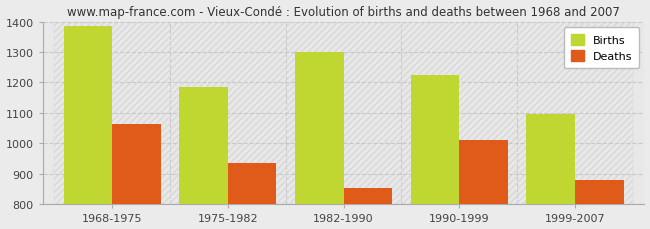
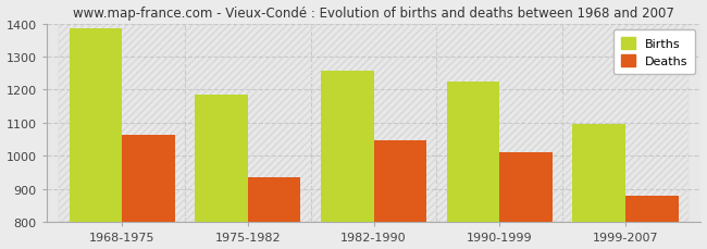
Births/1982-1990: 1300 -> 1258
Deaths/1982-1990: 855 -> 1047
